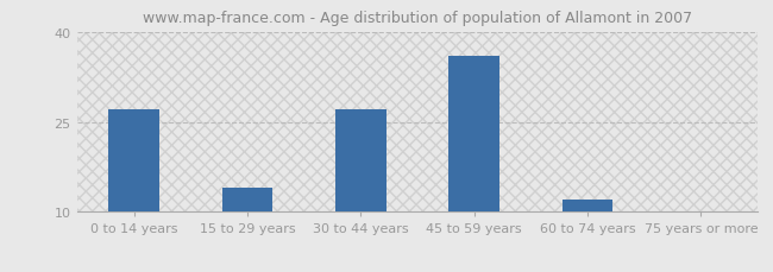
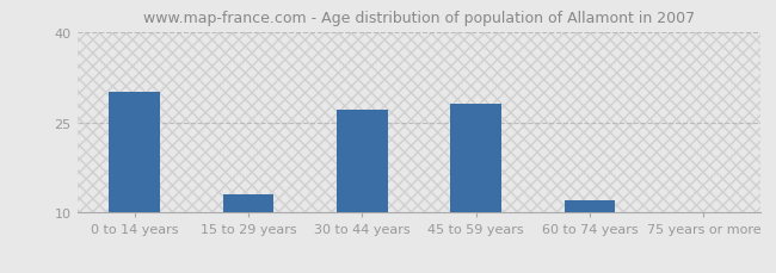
0 to 14 years: 27 -> 30
15 to 29 years: 14 -> 13
45 to 59 years: 36 -> 28
